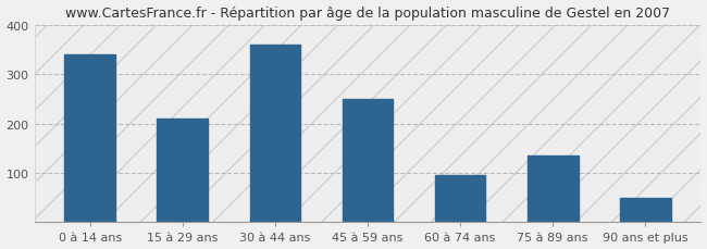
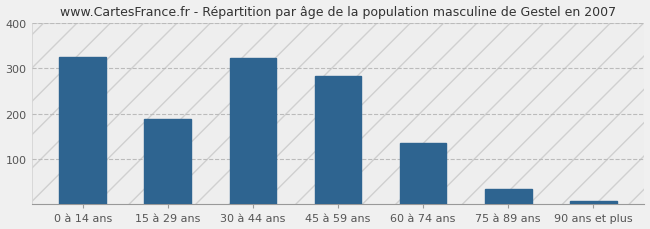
0 à 14 ans: 340 -> 325
15 à 29 ans: 210 -> 188
30 à 44 ans: 360 -> 322
45 à 59 ans: 250 -> 282
60 à 74 ans: 95 -> 135
75 à 89 ans: 135 -> 35
90 ans et plus: 50 -> 7
